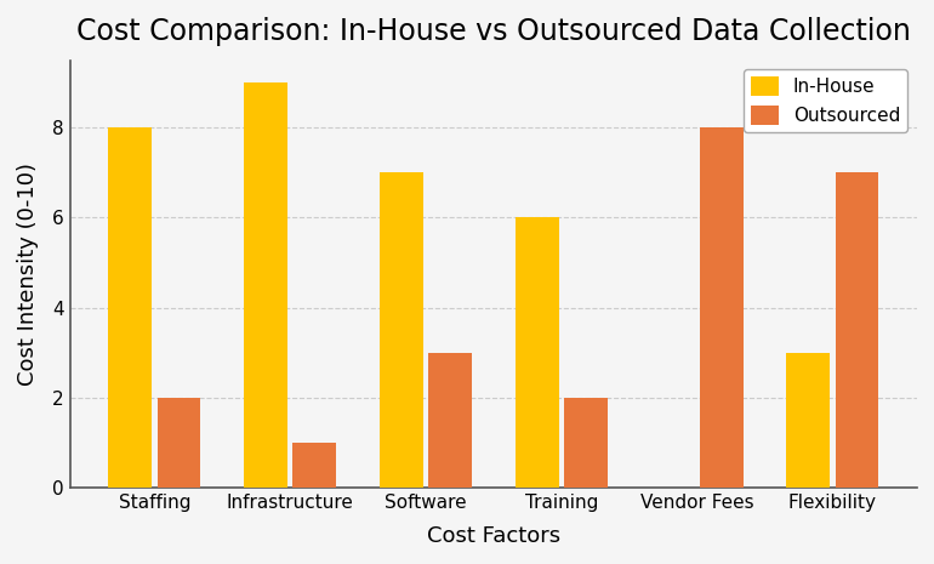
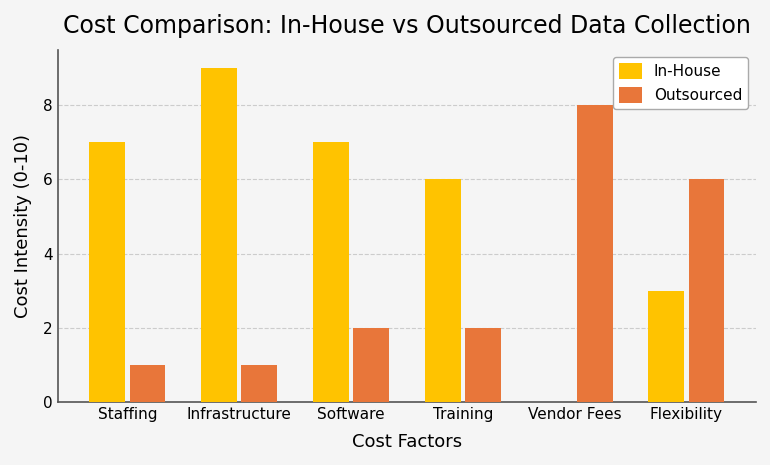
In-House/Staffing: 8 -> 7
Outsourced/Staffing: 2 -> 1
Outsourced/Software: 3 -> 2
Outsourced/Flexibility: 7 -> 6
